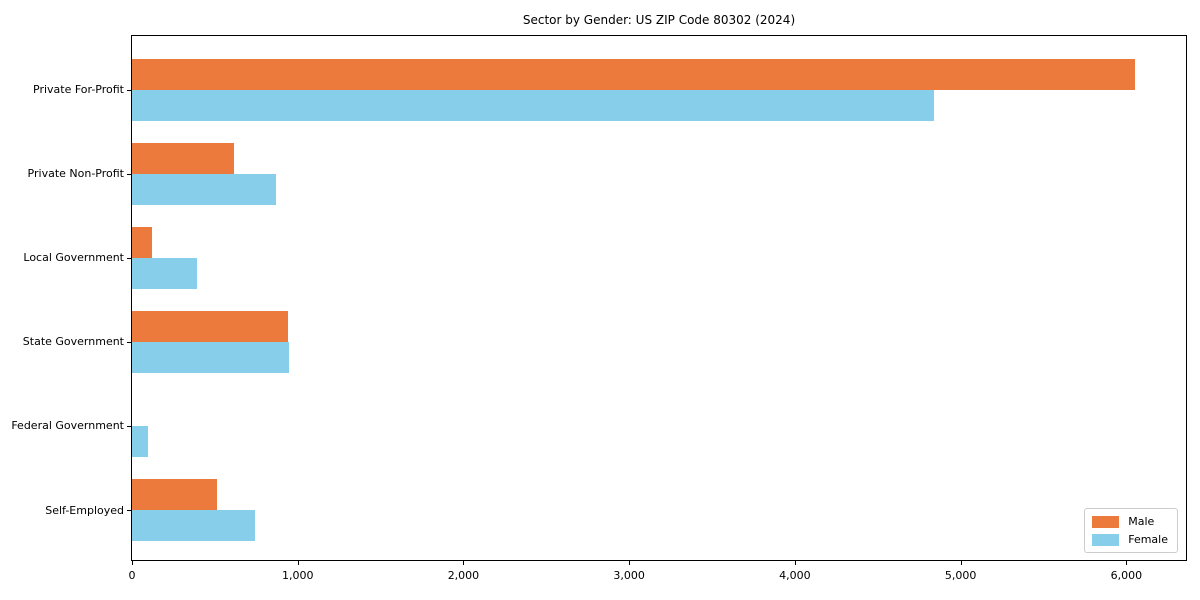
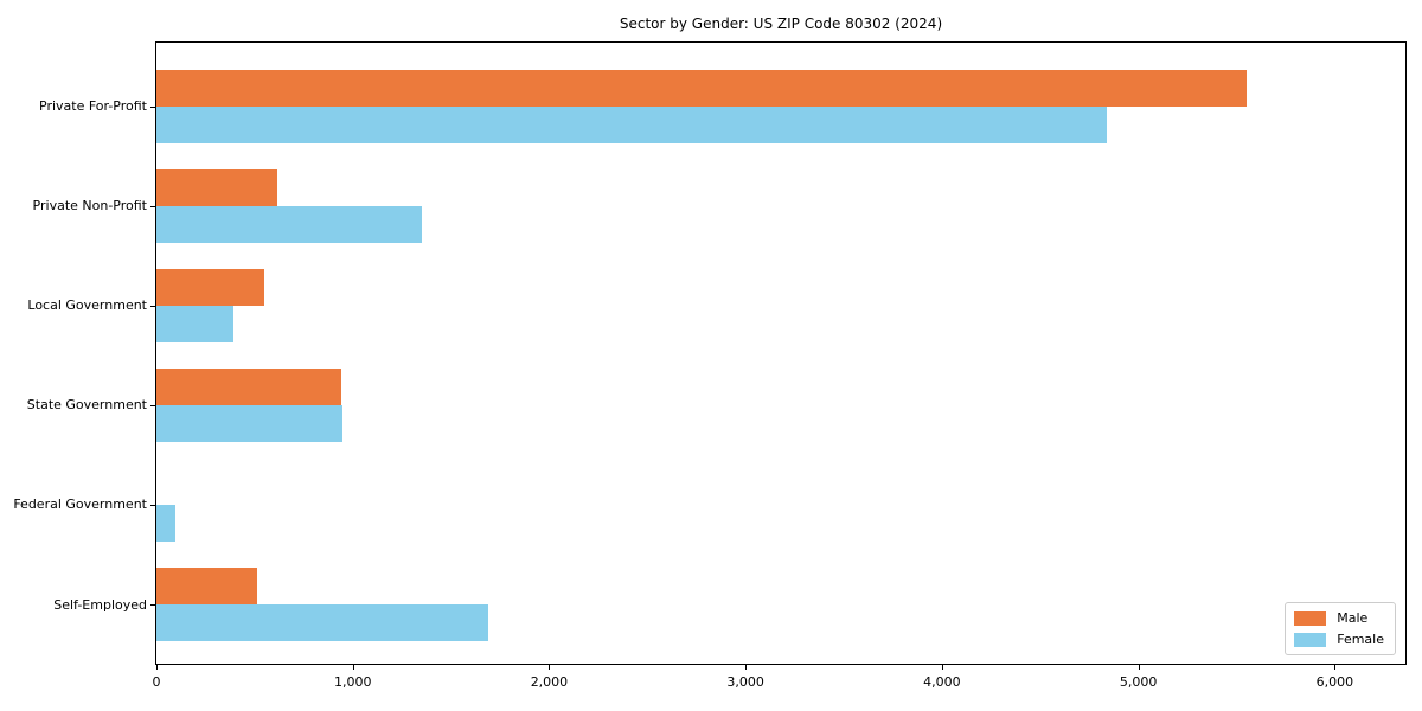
Male/Private For-Profit: 6050 -> 5550
Female/Private Non-Profit: 870 -> 1350
Male/Local Government: 120 -> 550
Female/Self-Employed: 740 -> 1690
